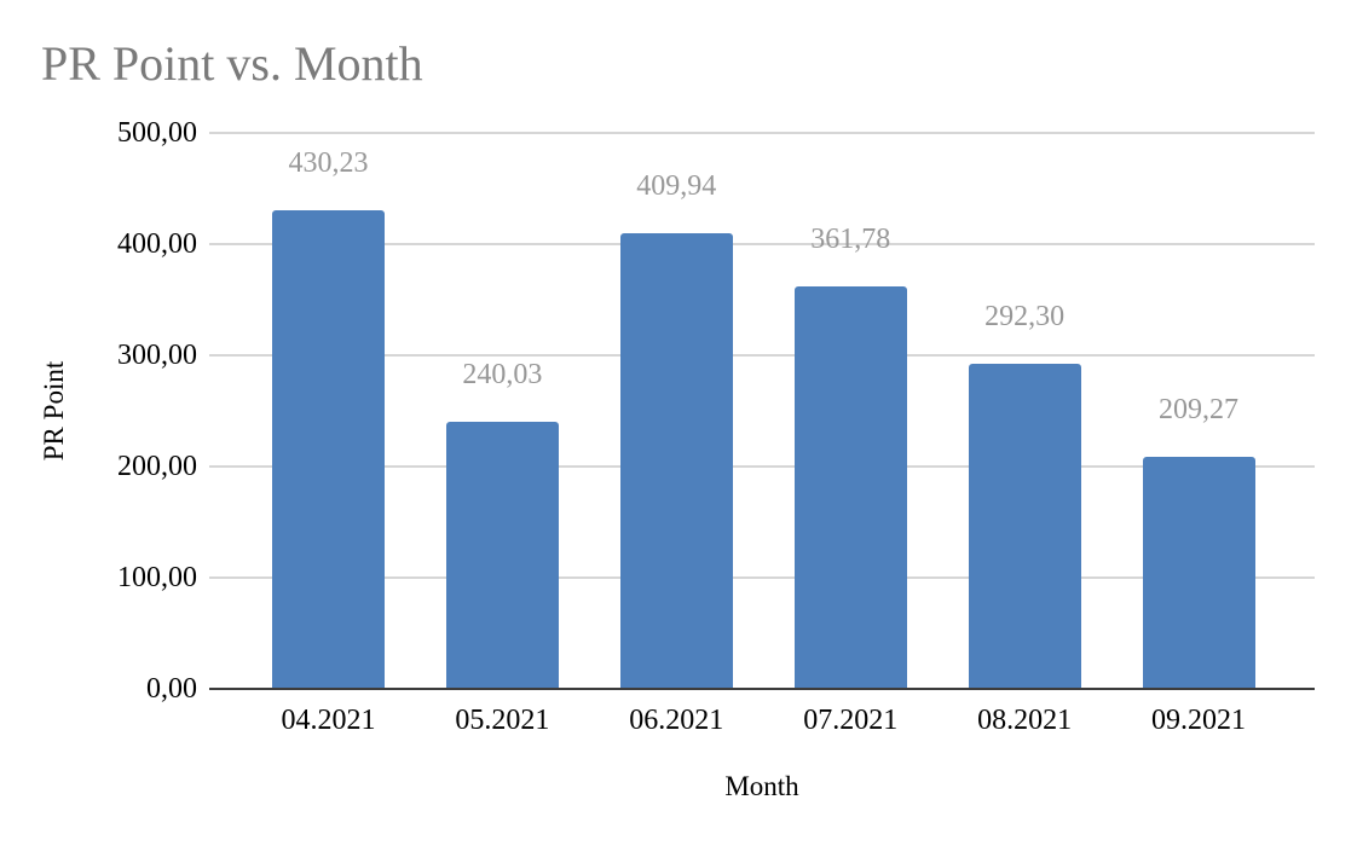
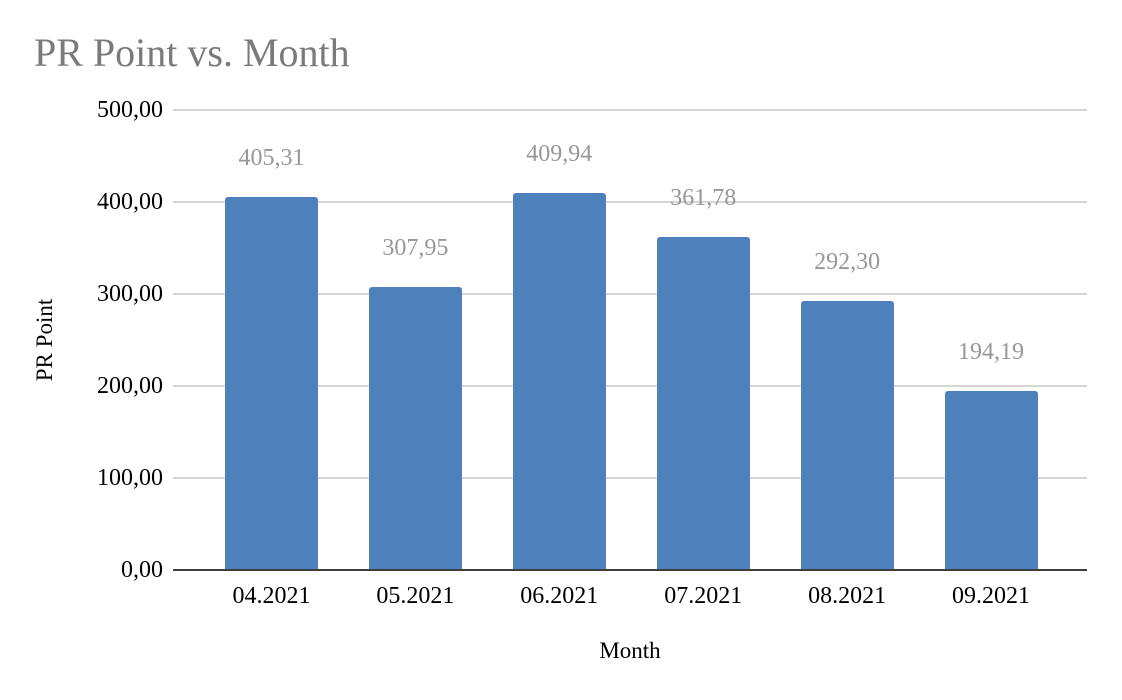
04.2021: 430,23 -> 405,31
05.2021: 240,03 -> 307,95
09.2021: 209,27 -> 194,19
